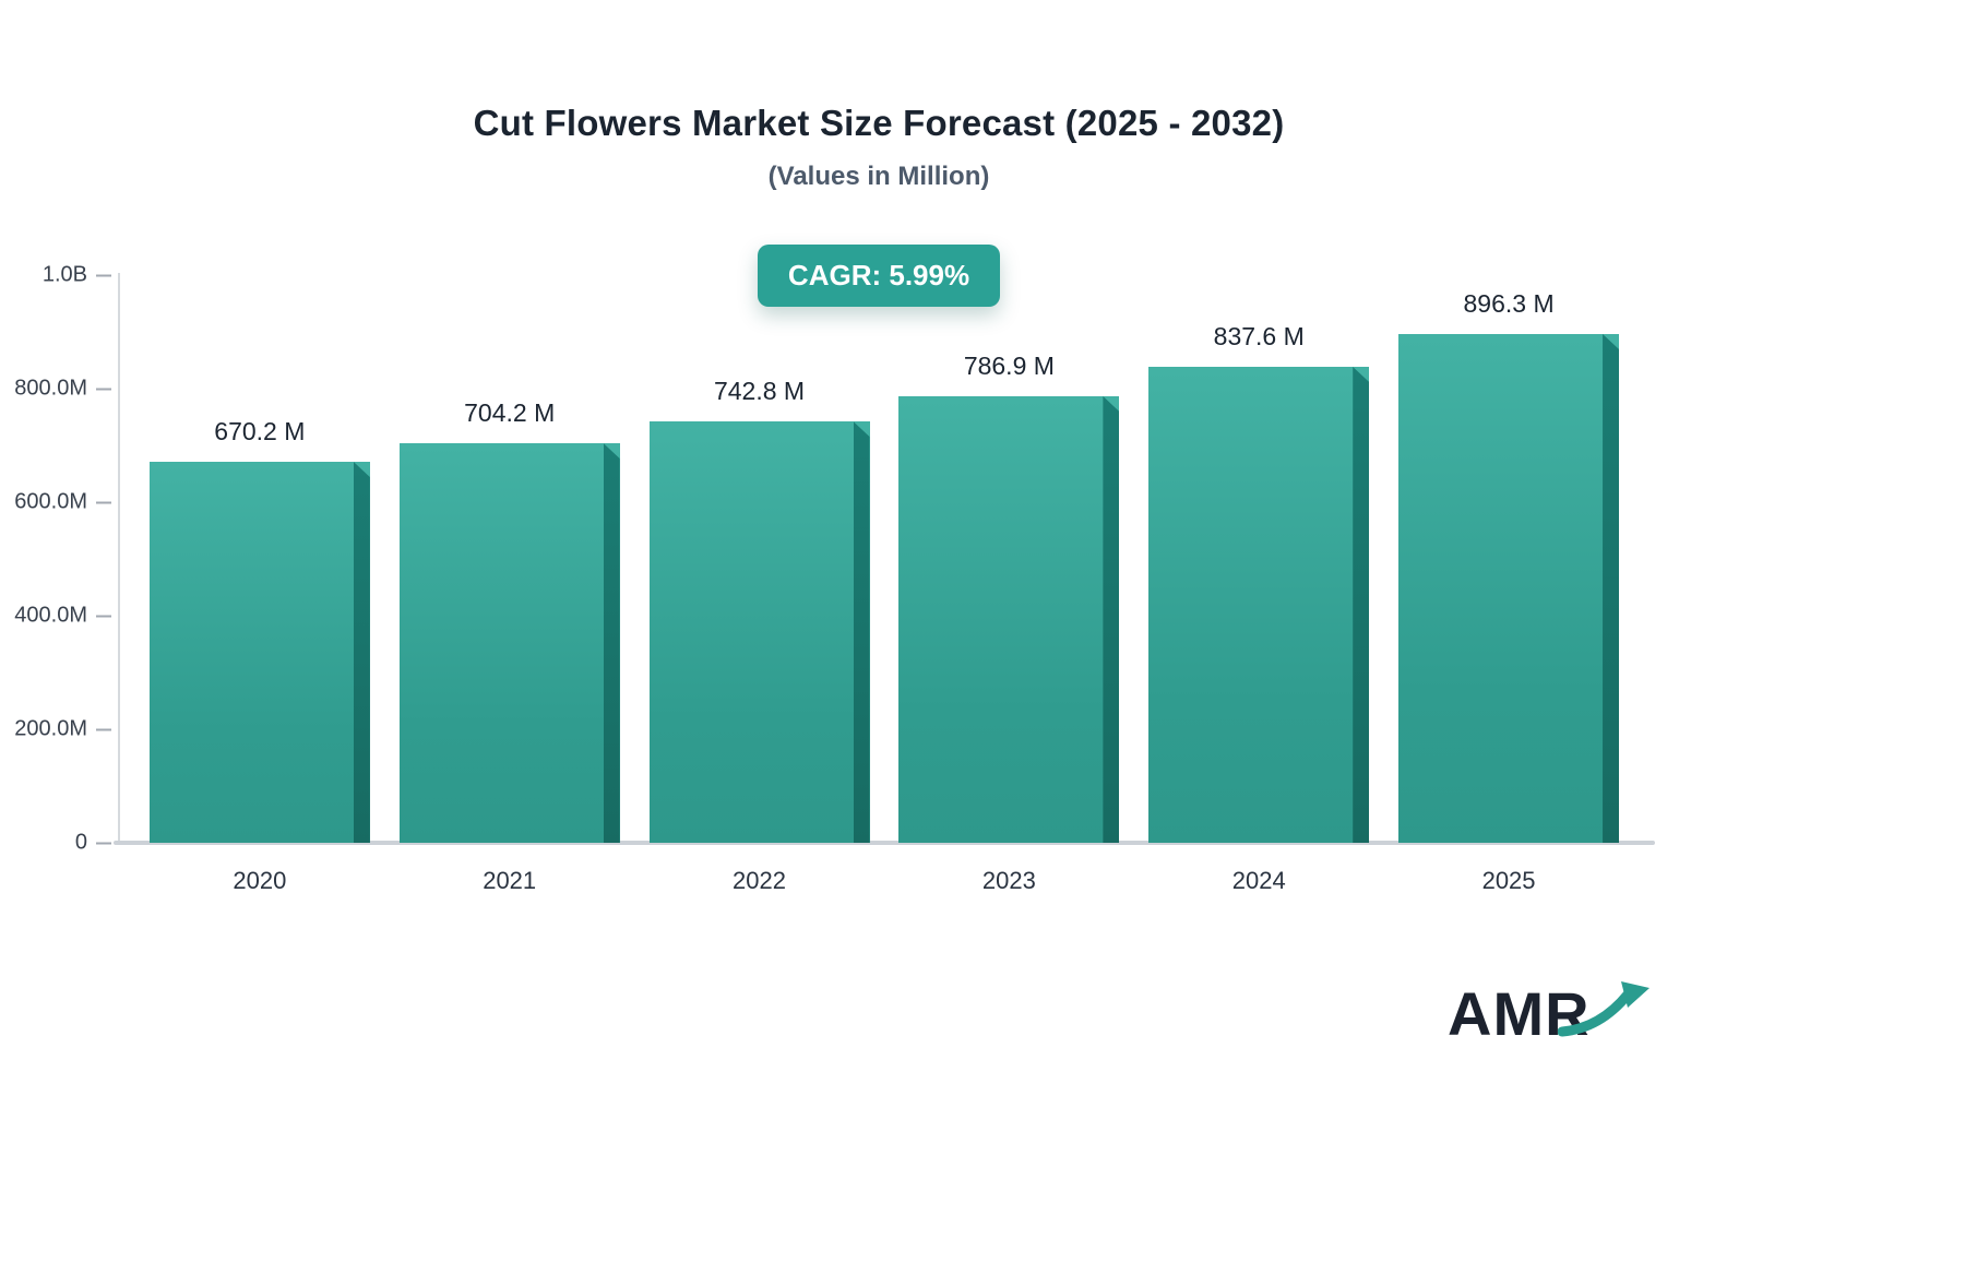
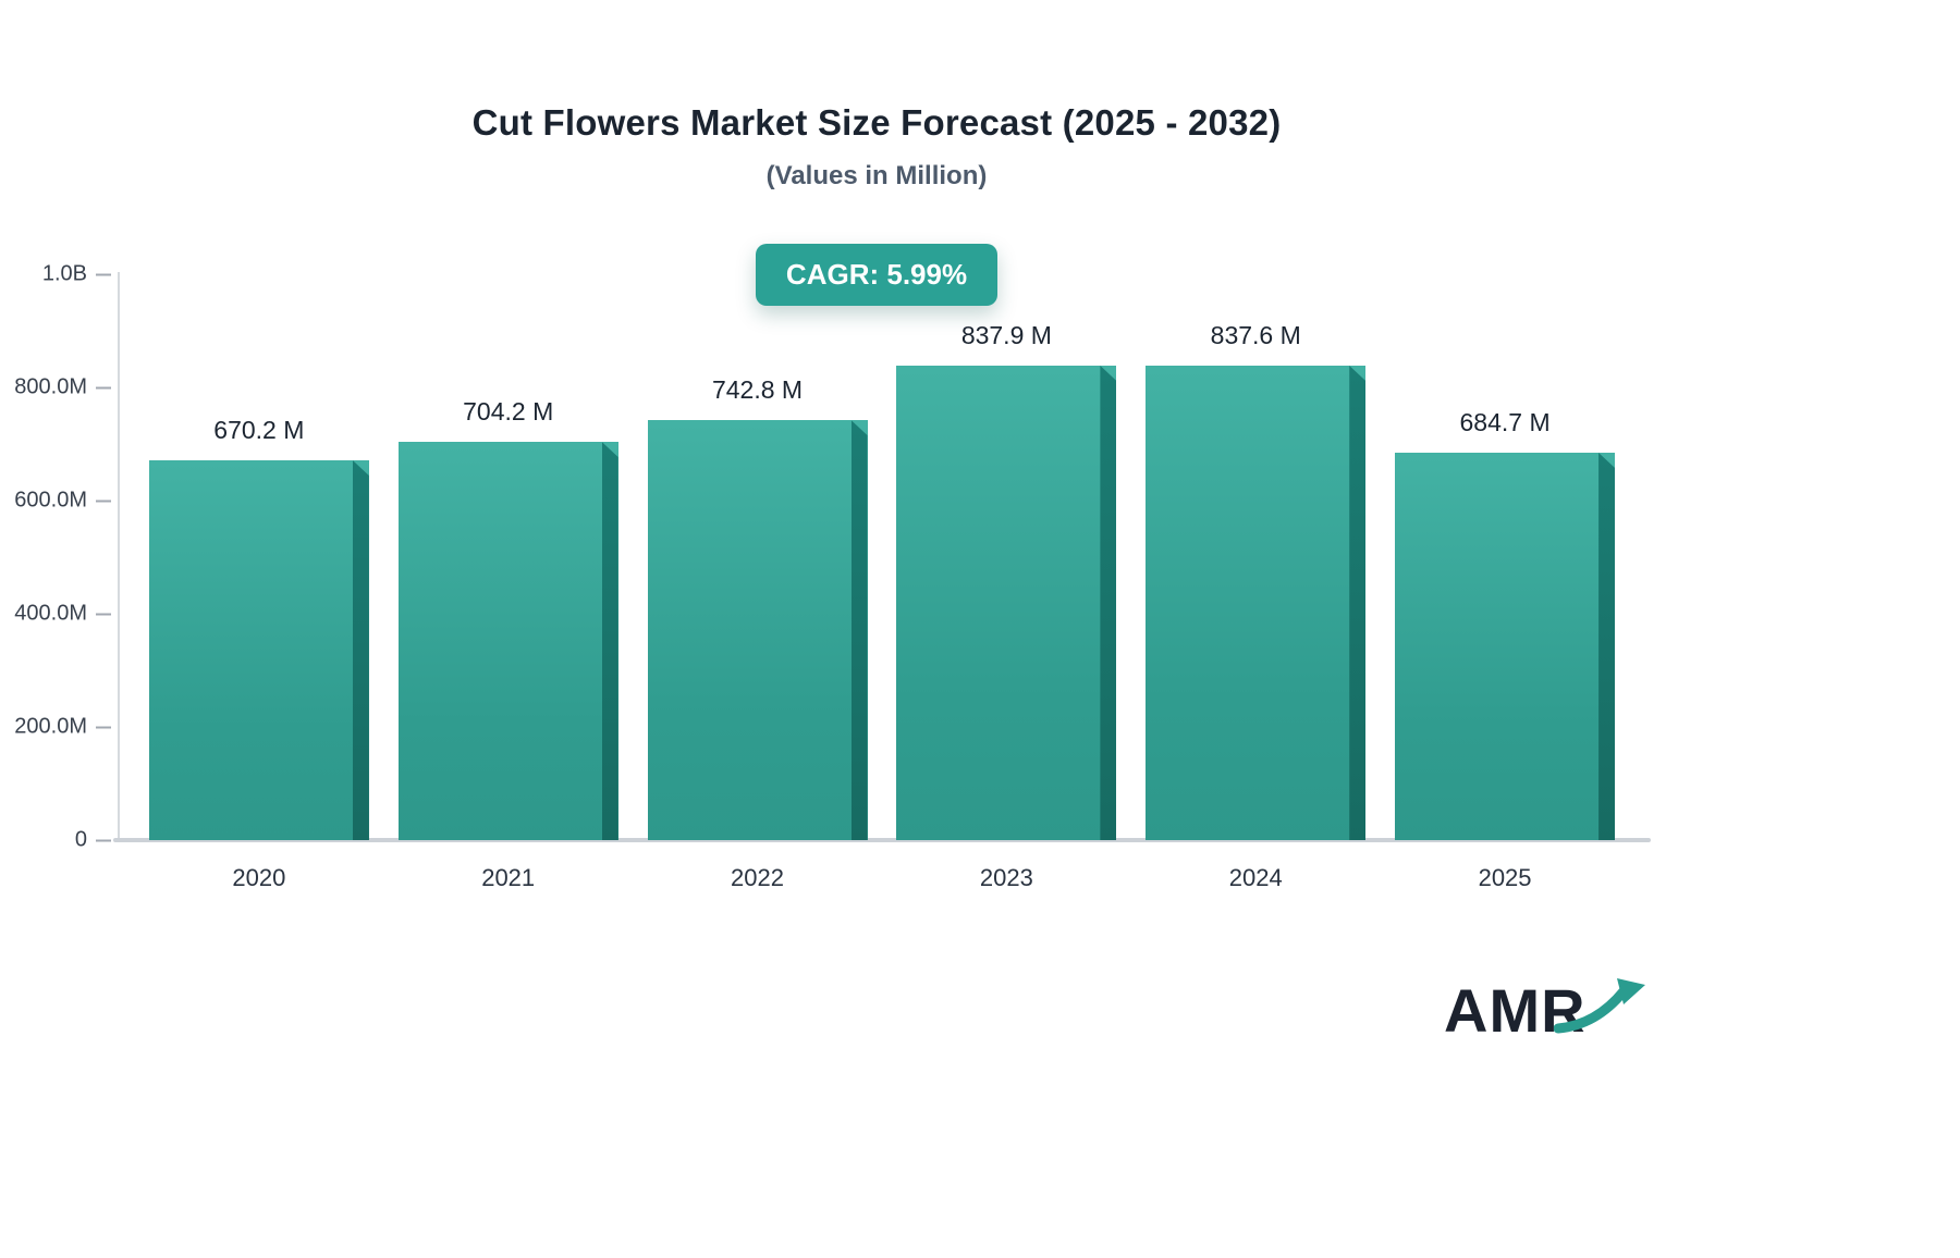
2023: 786.9 -> 837.9
2025: 896.3 -> 684.7
